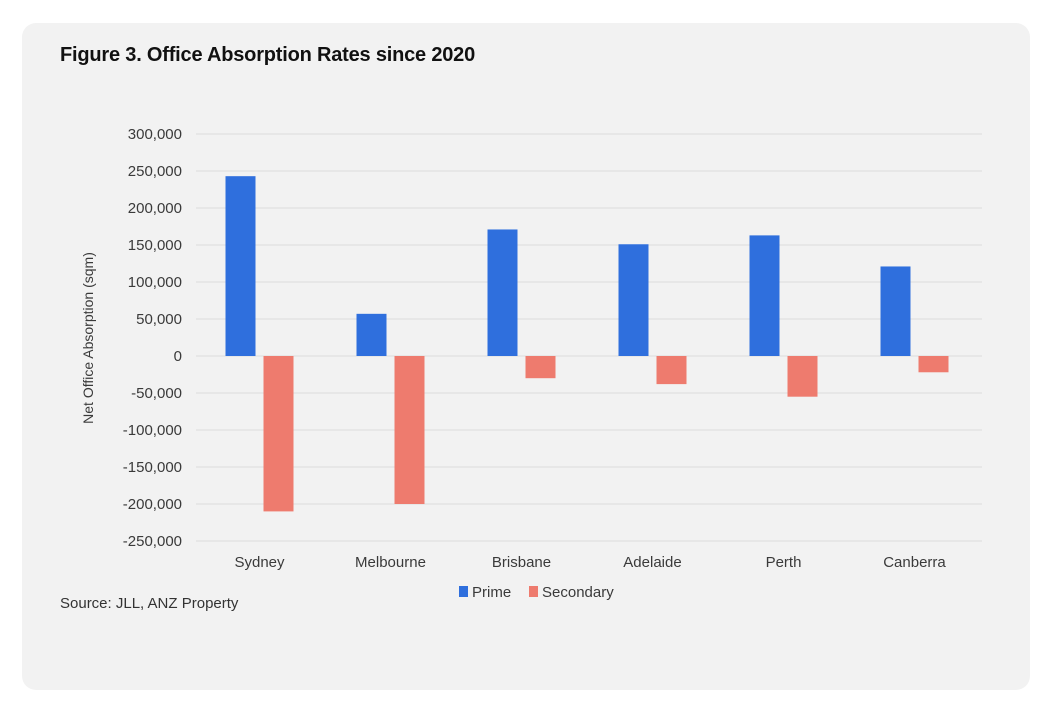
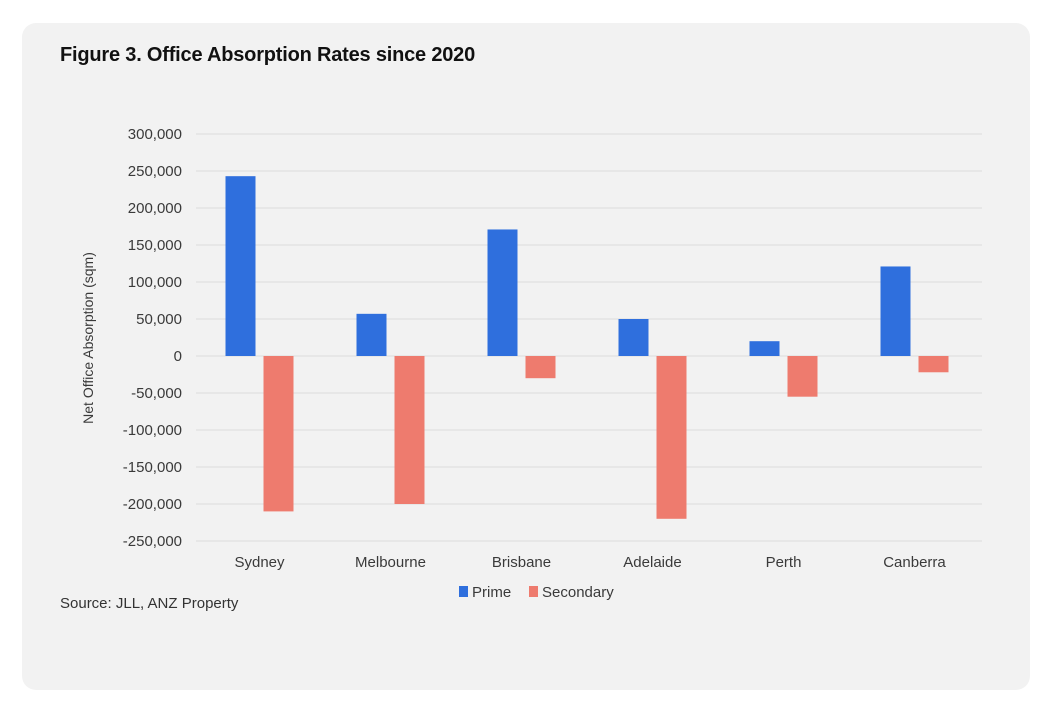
Prime/Adelaide: 150000 -> 50000
Secondary/Adelaide: -40000 -> -220000
Prime/Perth: 160000 -> 20000
